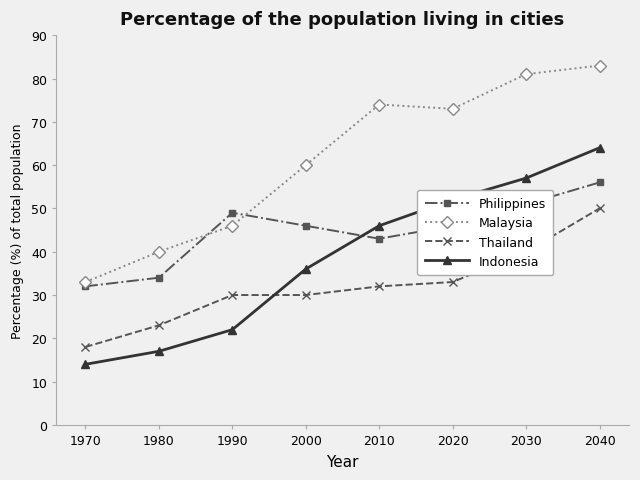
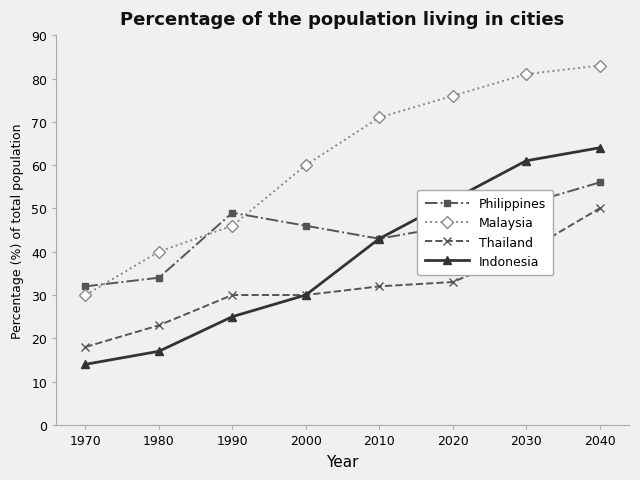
Malaysia/1970: 33 -> 30
Indonesia/1990: 22 -> 25
Indonesia/2000: 36 -> 30
Malaysia/2010: 74 -> 71
Indonesia/2010: 46 -> 43
Malaysia/2020: 73 -> 76
Indonesia/2030: 57 -> 61
